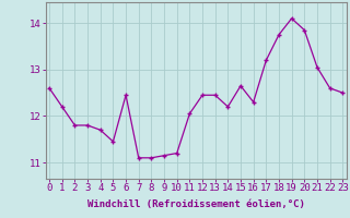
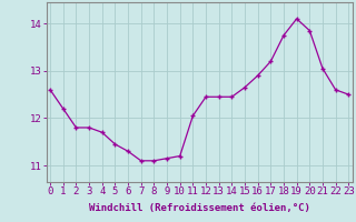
6: 12.45 -> 11.30
14: 12.20 -> 12.45
16: 12.30 -> 12.90
